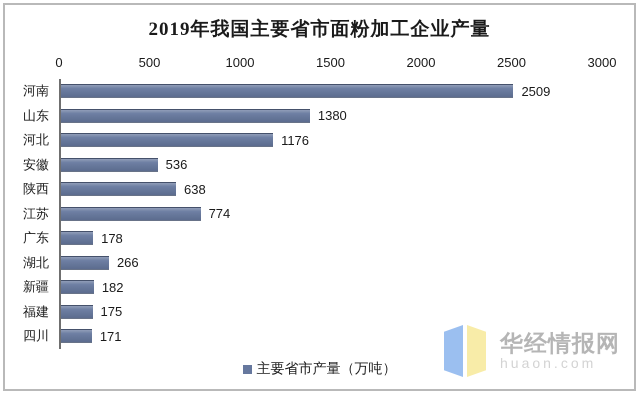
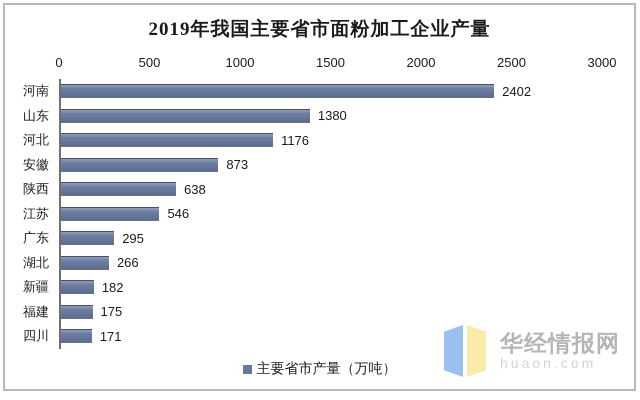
河南: 2509 -> 2402
安徽: 536 -> 873
江苏: 774 -> 546
广东: 178 -> 295
